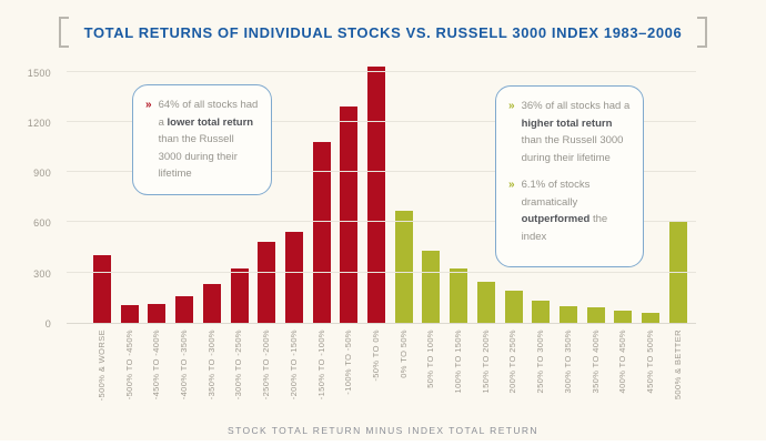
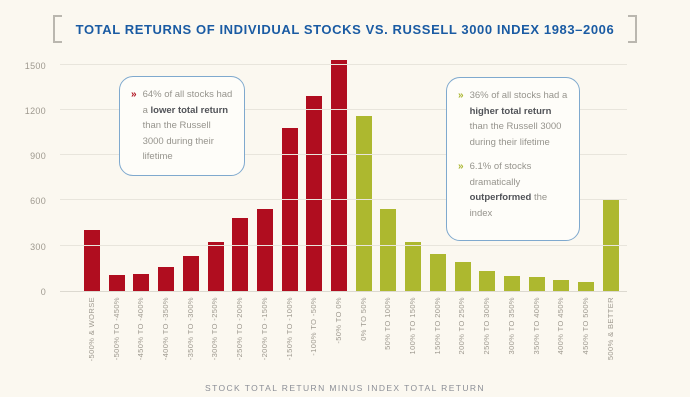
0% TO 50%: 670 -> 1160
50% TO 100%: 430 -> 540
